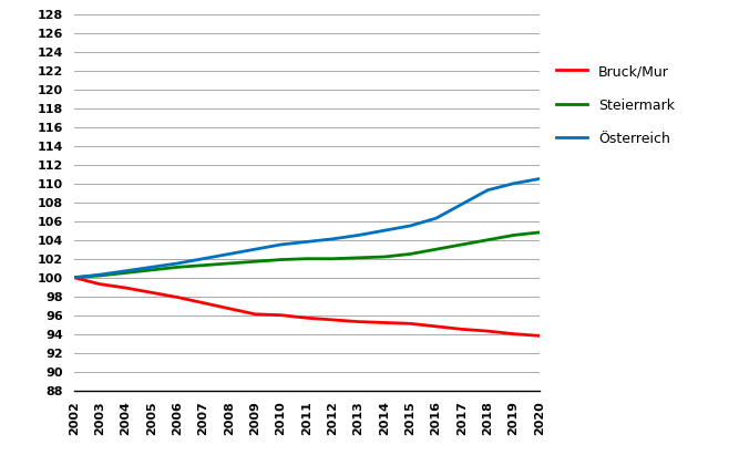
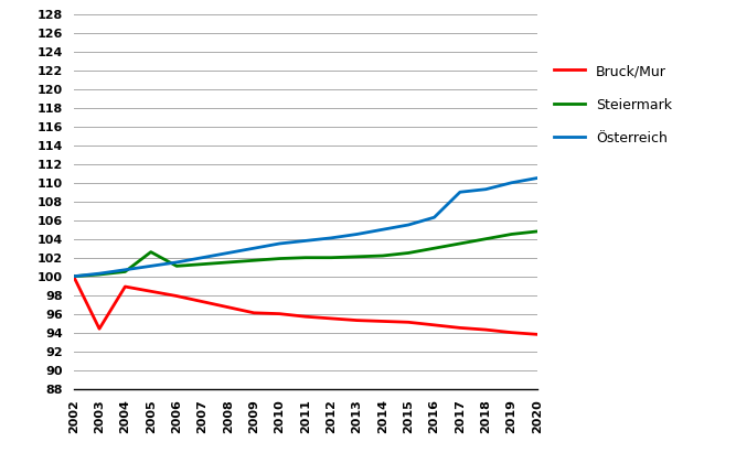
Bruck/Mur/2003: 99.3 -> 94.4
Steiermark/2005: 100.8 -> 102.6
Österreich/2017: 107.8 -> 109.0
